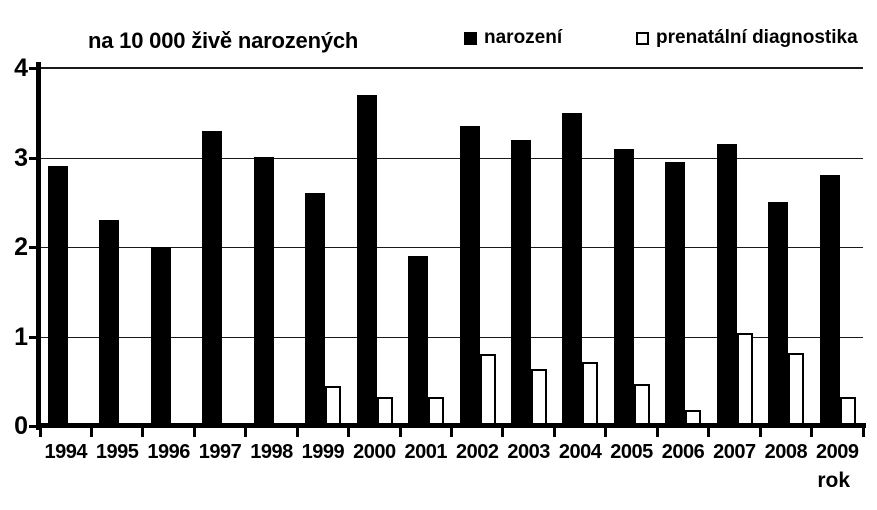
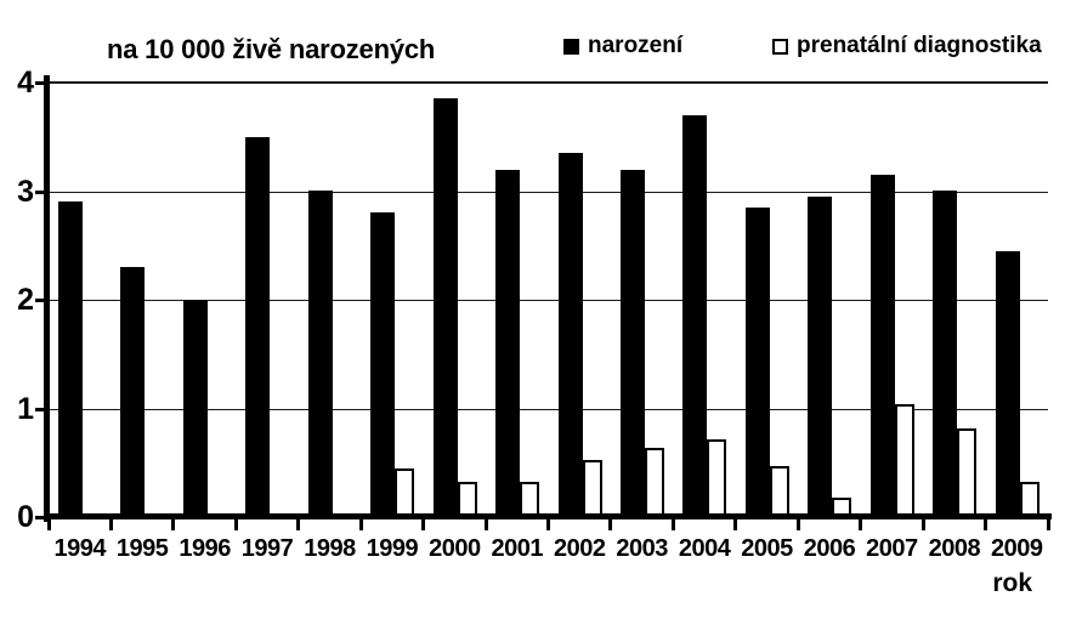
narození/1997: 3.3 -> 3.5
narození/1999: 2.6 -> 2.8
narození/2000: 3.7 -> 3.9
narození/2001: 1.9 -> 3.2
prenatální diagnostika/2002: 0.8 -> 0.5
narození/2004: 3.5 -> 3.7
narození/2005: 3.1 -> 2.9
narození/2008: 2.5 -> 3.0
narození/2009: 2.8 -> 2.5
